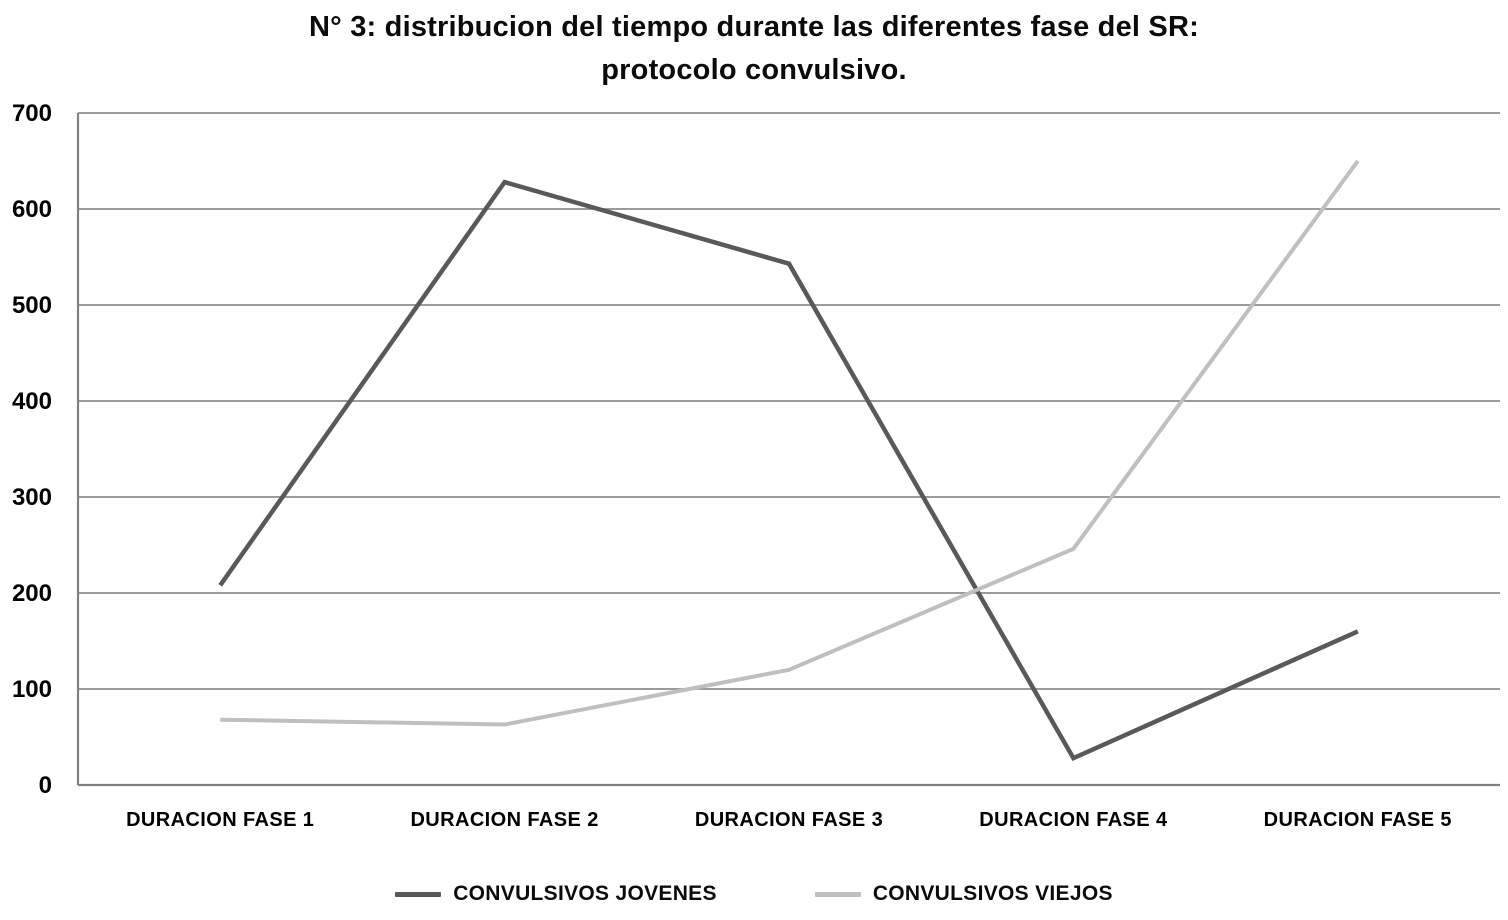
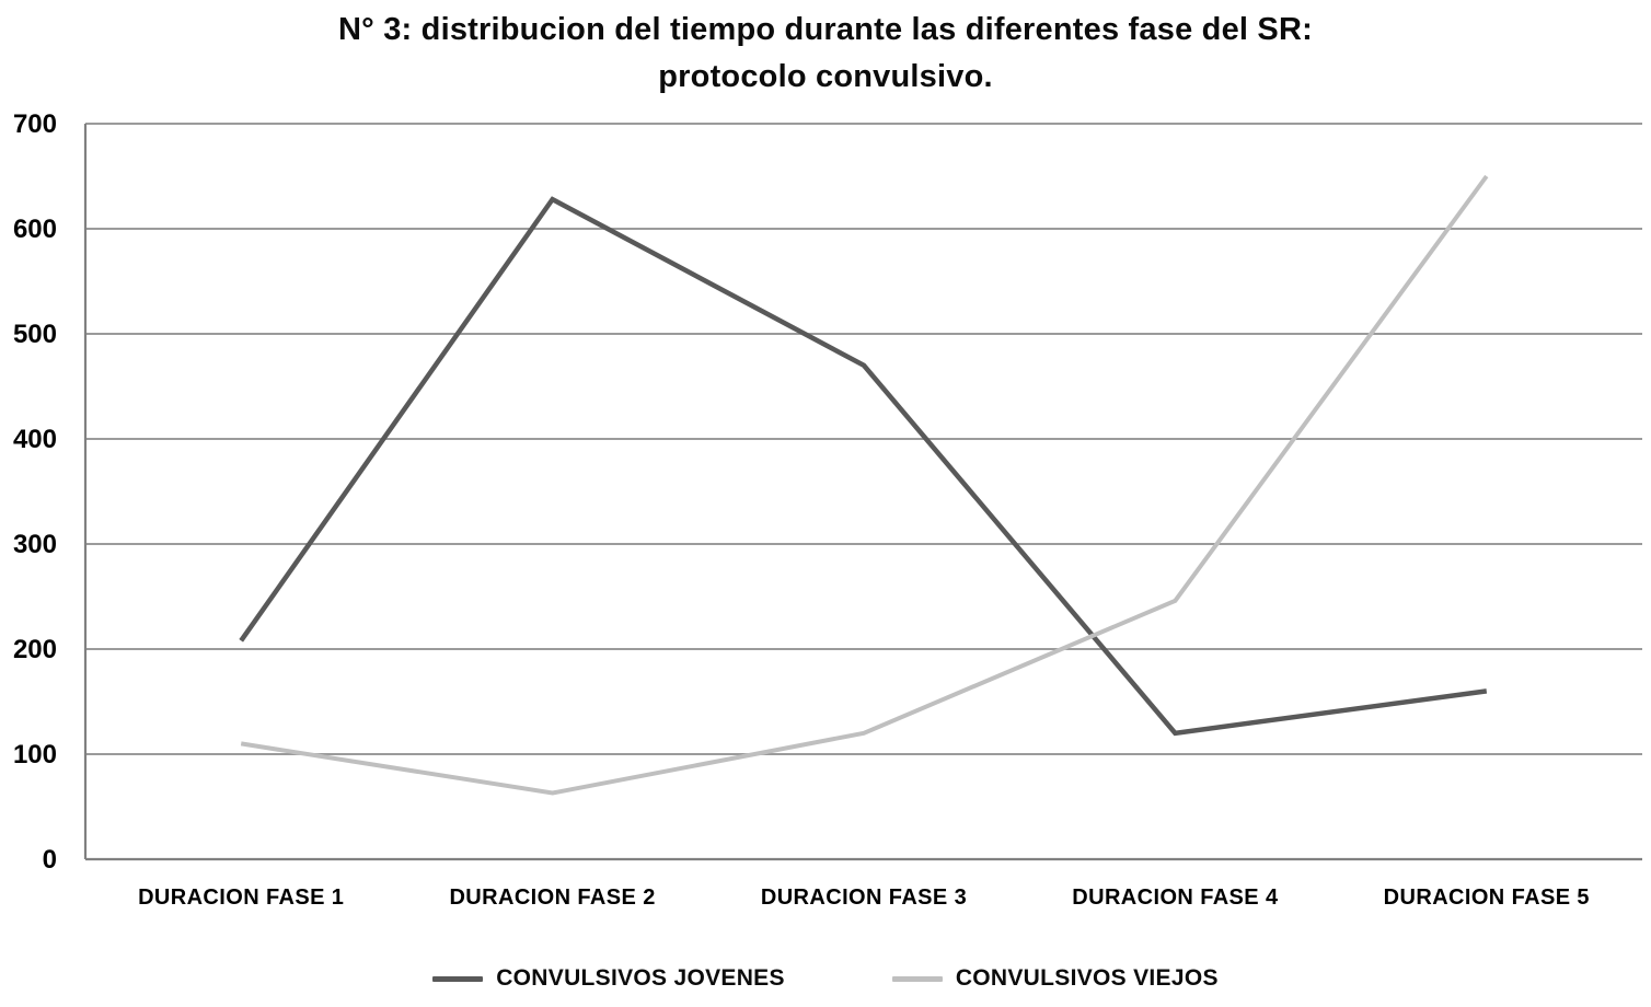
CONVULSIVOS VIEJOS/DURACION FASE 1: 70 -> 110
CONVULSIVOS JOVENES/DURACION FASE 3: 540 -> 470
CONVULSIVOS JOVENES/DURACION FASE 4: 30 -> 120
